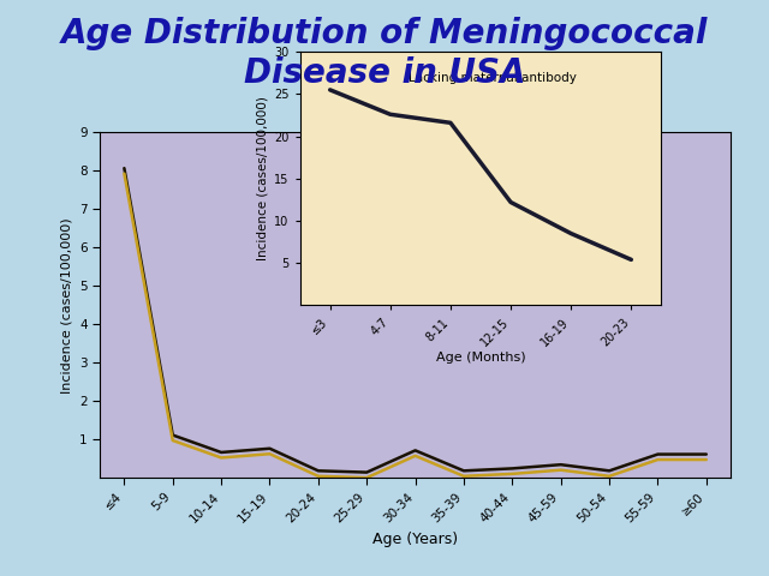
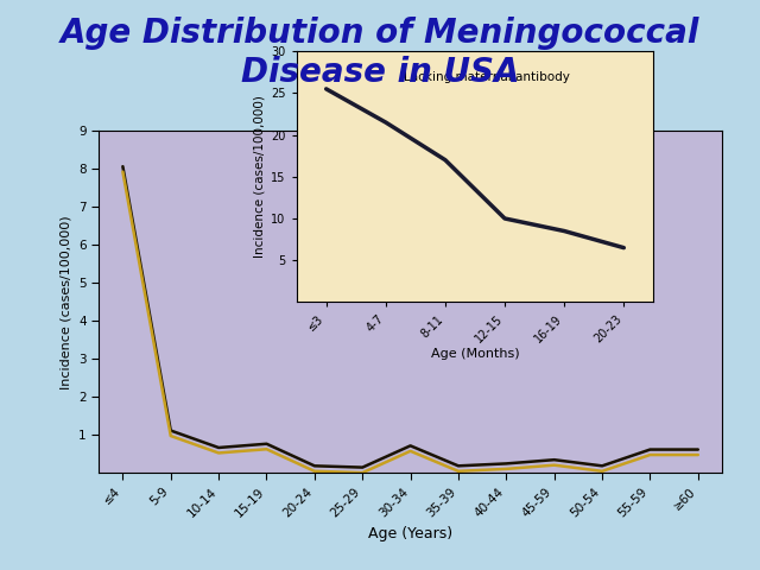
4-7: 22.6 -> 21.5
8-11: 21.6 -> 17.0
12-15: 12.2 -> 10.0
20-23: 5.4 -> 6.5
